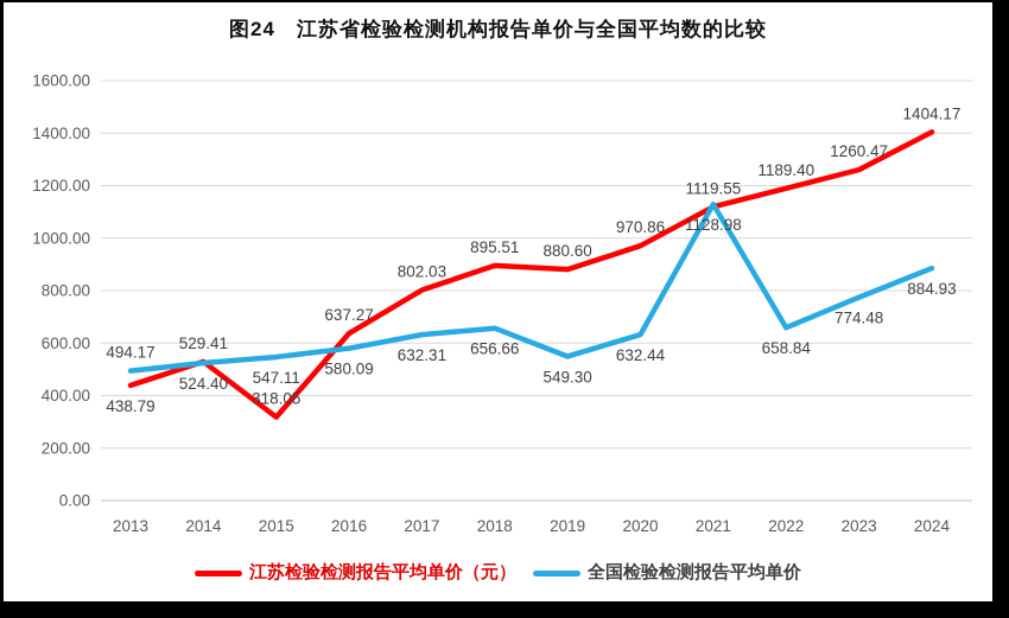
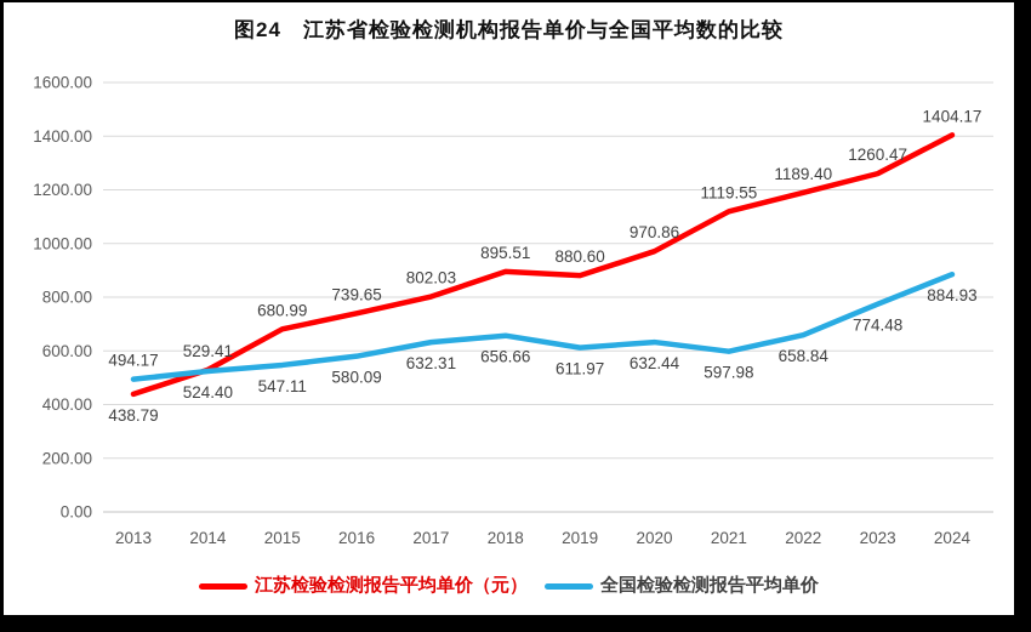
江苏检验检测报告平均单价（元）/2015: 318.05 -> 680.99
江苏检验检测报告平均单价（元）/2016: 637.27 -> 739.65
全国检验检测报告平均单价/2019: 549.30 -> 611.97
全国检验检测报告平均单价/2021: 1128.98 -> 597.98
